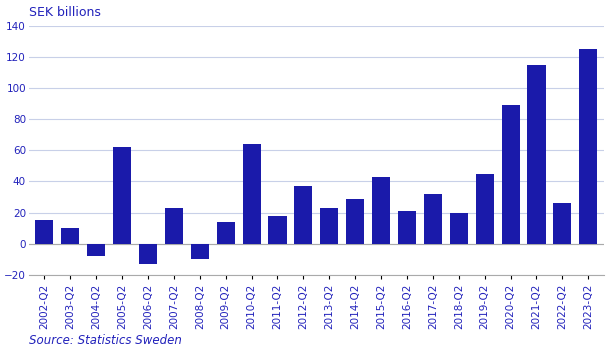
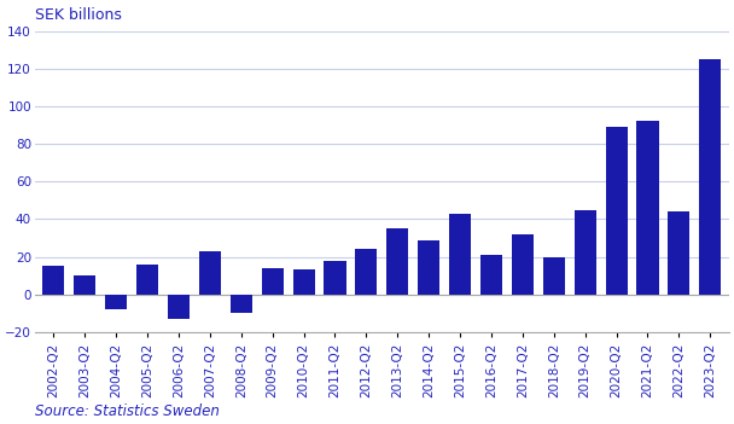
2005-Q2: 62 -> 16
2010-Q2: 64 -> 13
2012-Q2: 37 -> 24
2013-Q2: 23 -> 35
2021-Q2: 115 -> 92
2022-Q2: 26 -> 44
